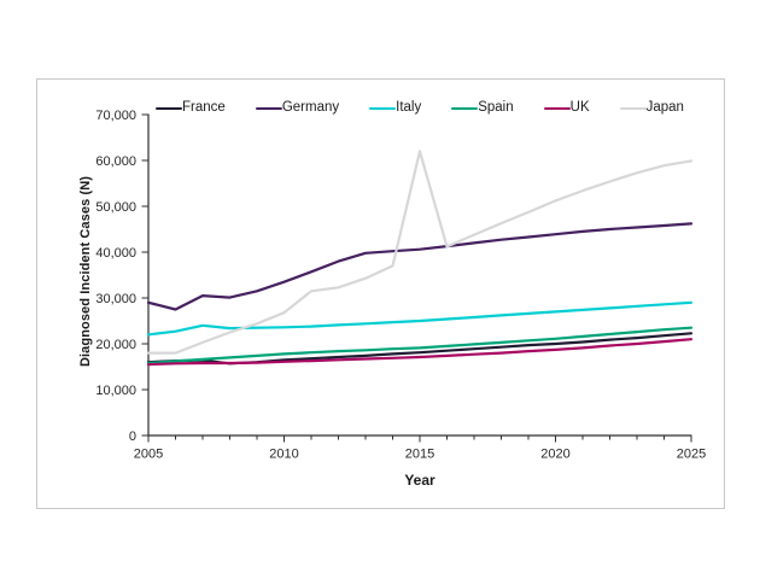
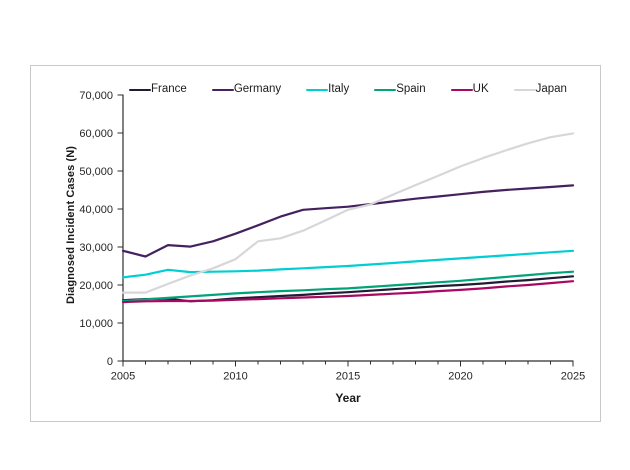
Japan/2015: 62000 -> 40000
